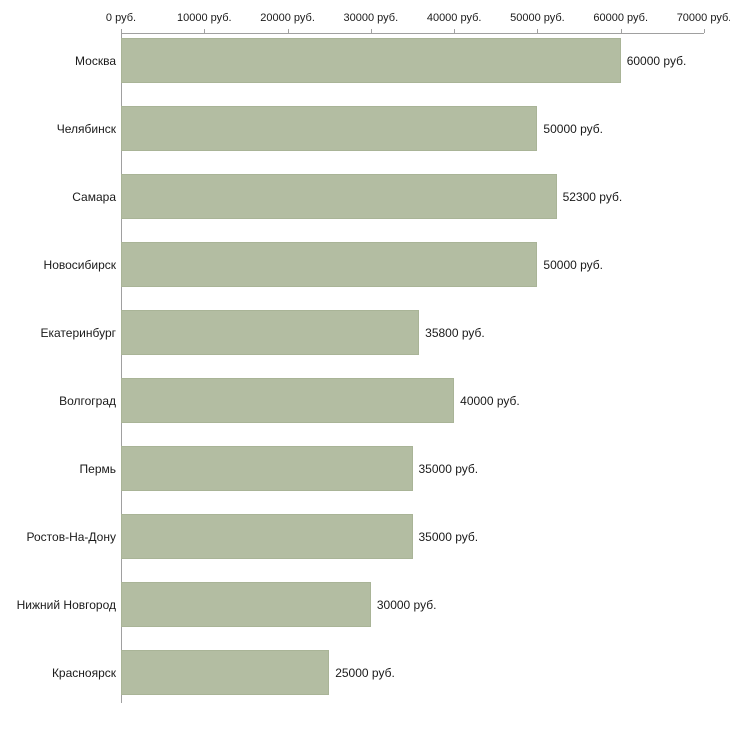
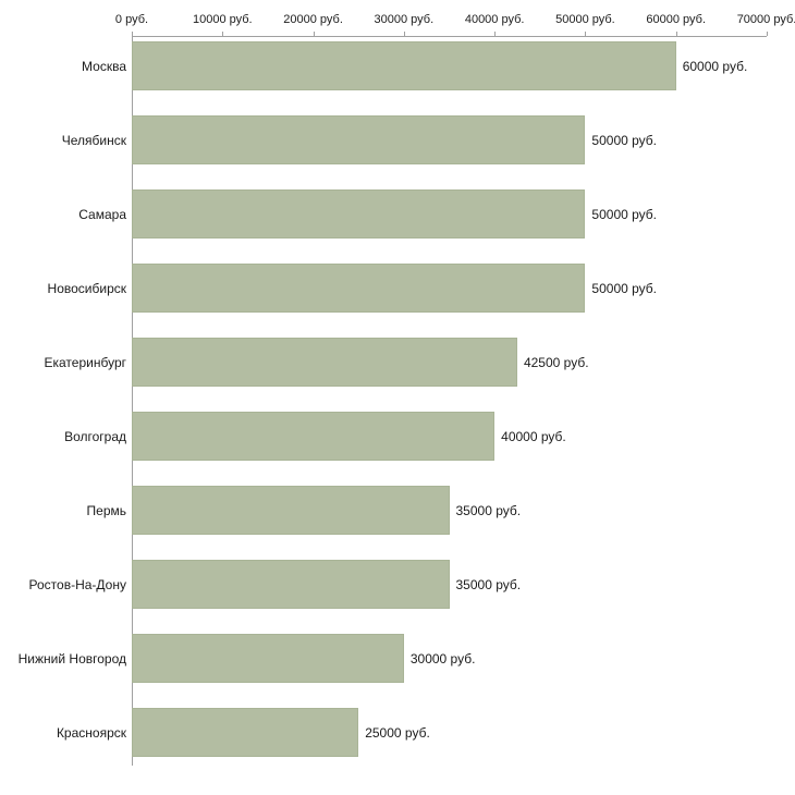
Самара: 52300 -> 50000
Екатеринбург: 35800 -> 42500
